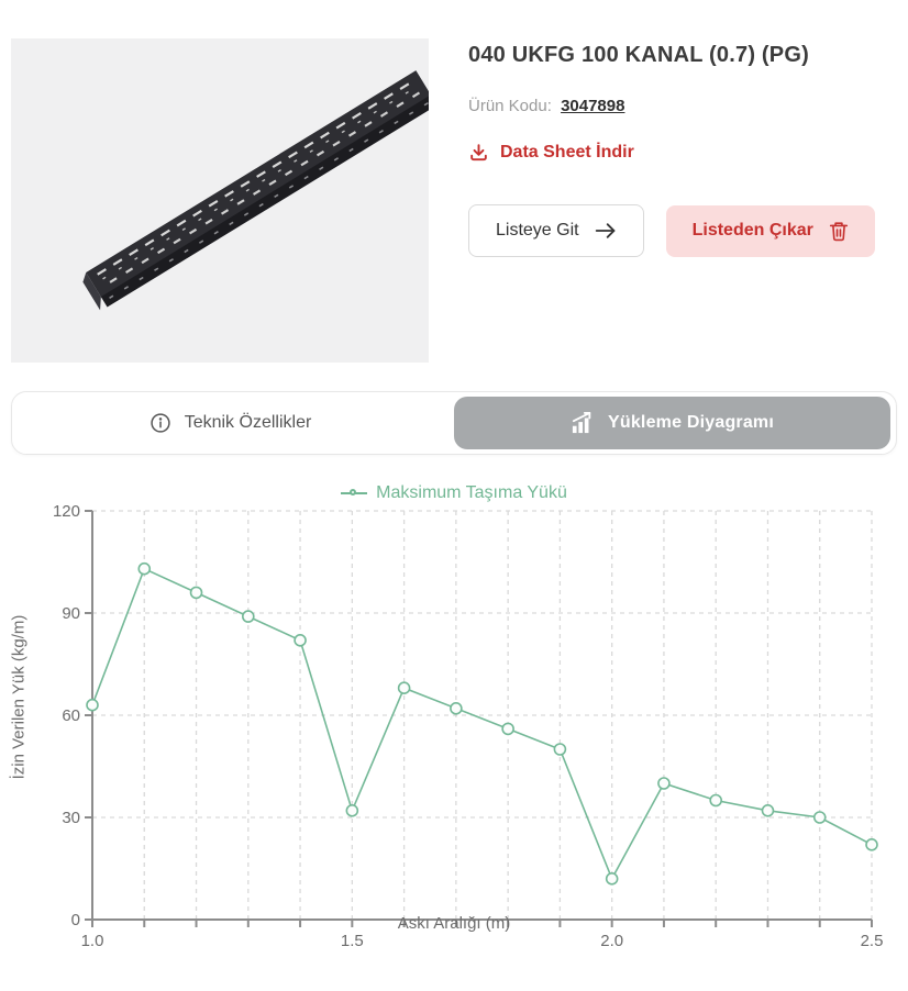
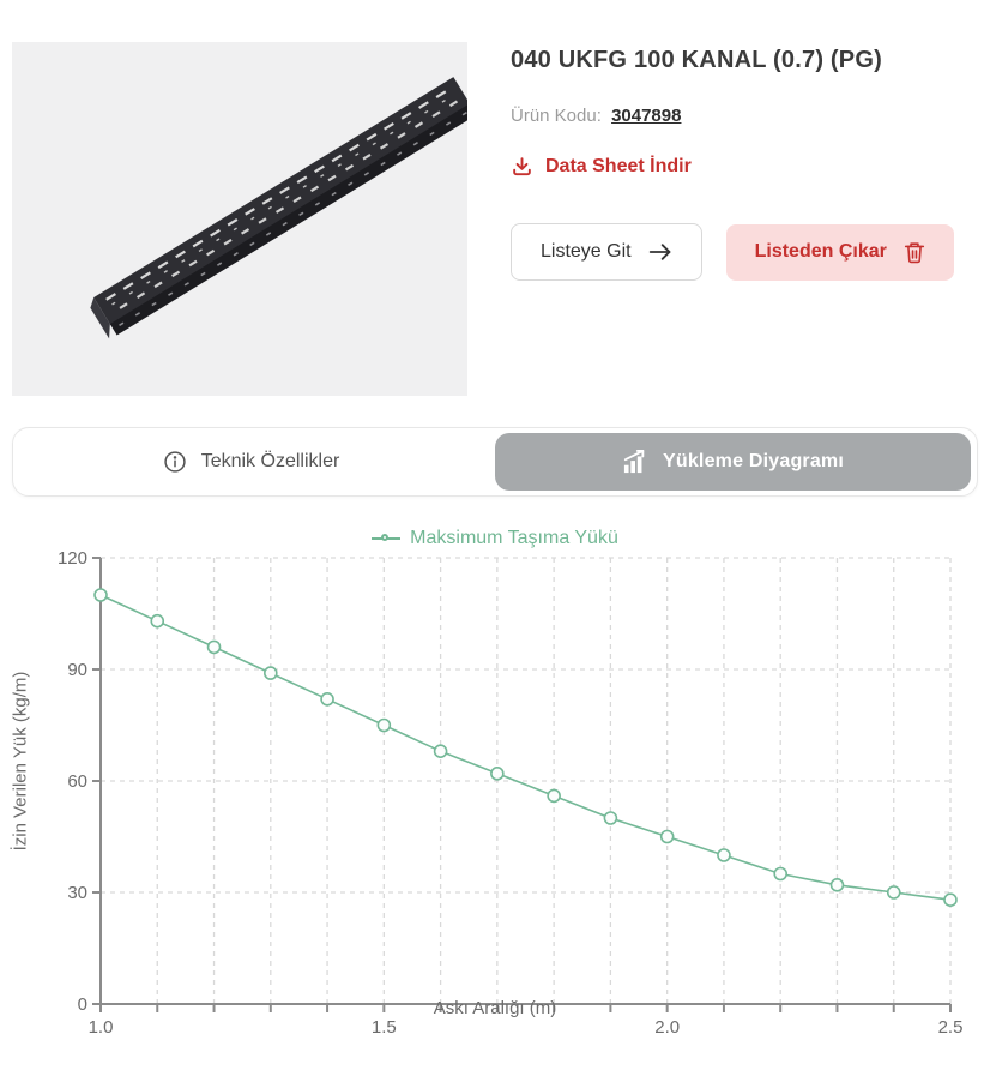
1.0: 63 -> 110
1.5: 32 -> 75
2.0: 12 -> 45
2.5: 22 -> 28
